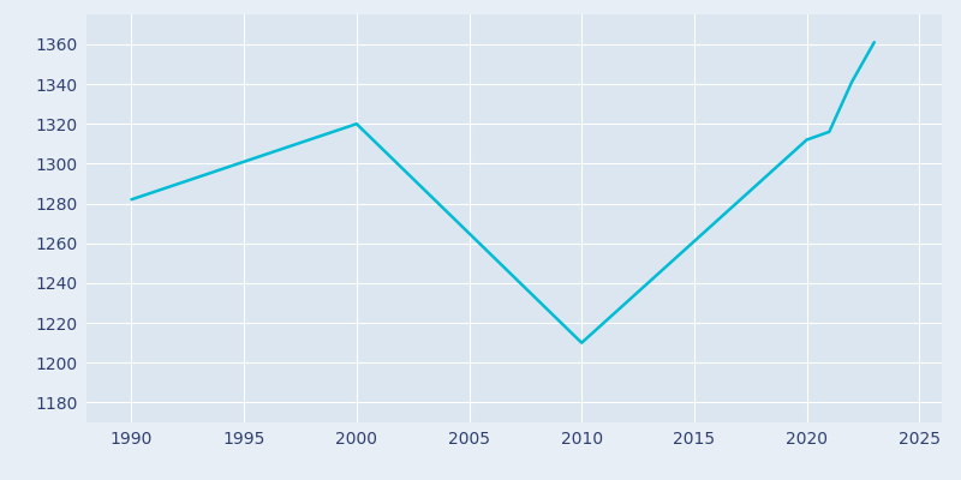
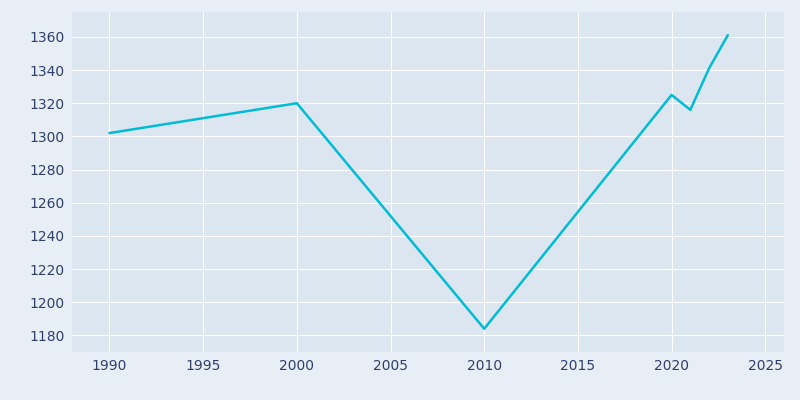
1990: 1282 -> 1302
2010: 1210 -> 1184
2020: 1312 -> 1325
